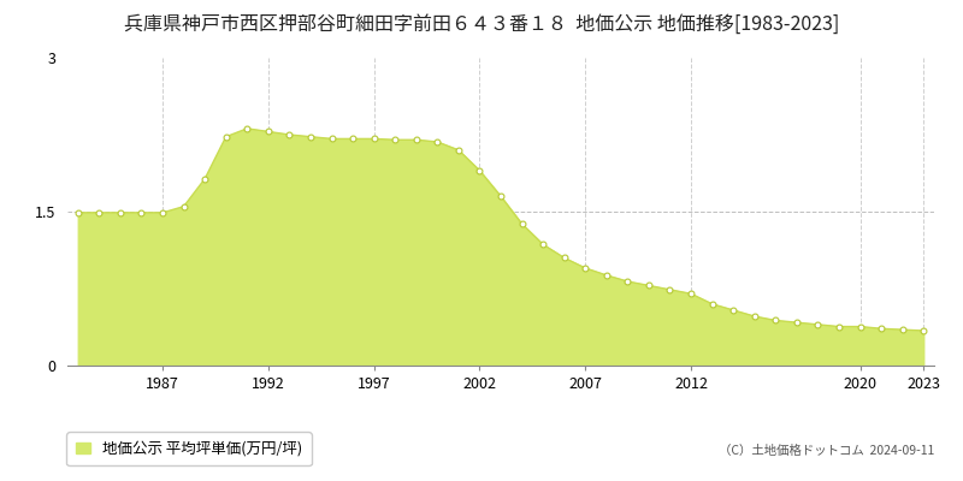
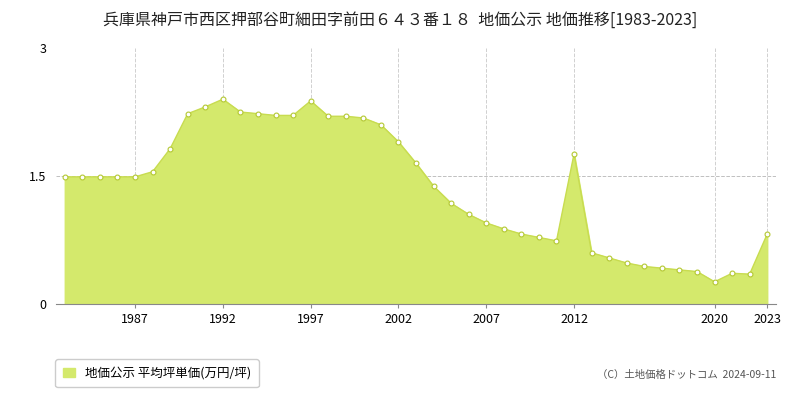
1992: 2.28 -> 2.40
1997: 2.21 -> 2.38
2012: 0.70 -> 1.76
2020: 0.38 -> 0.26
2023: 0.34 -> 0.82
